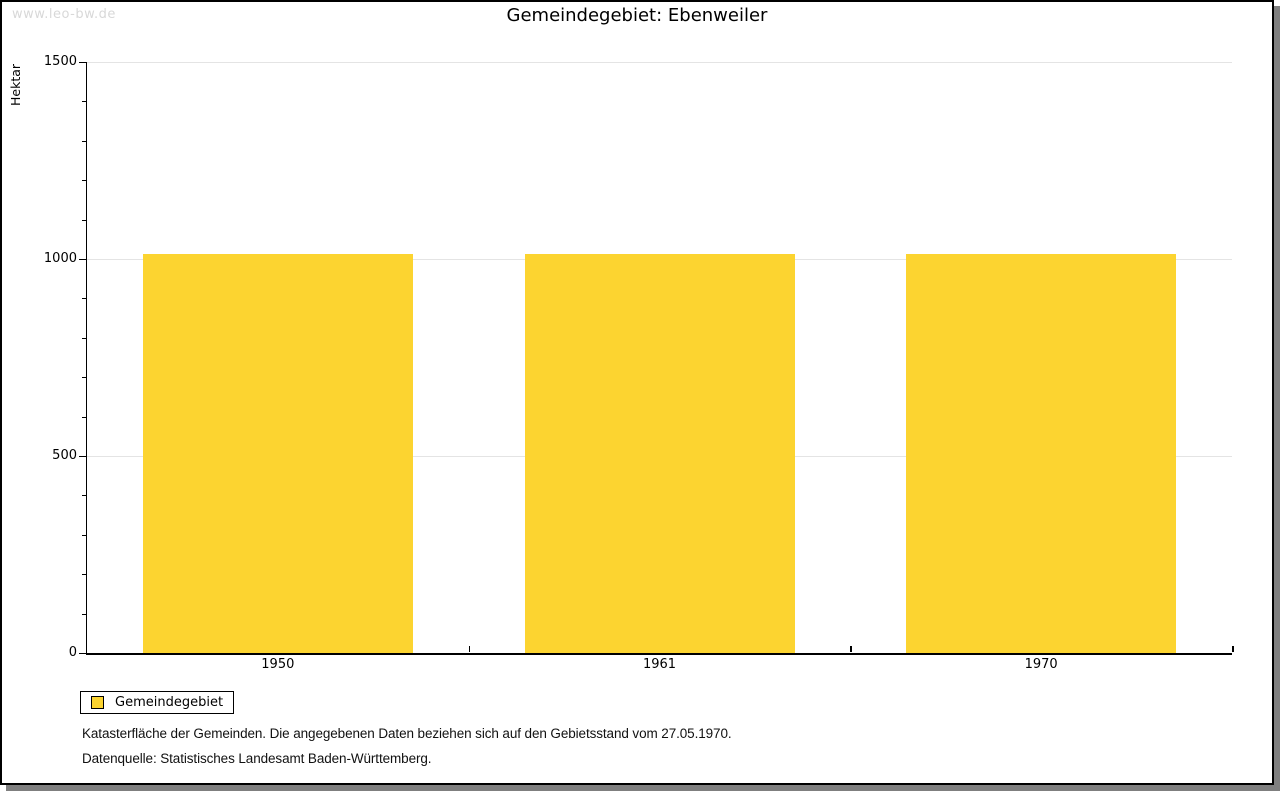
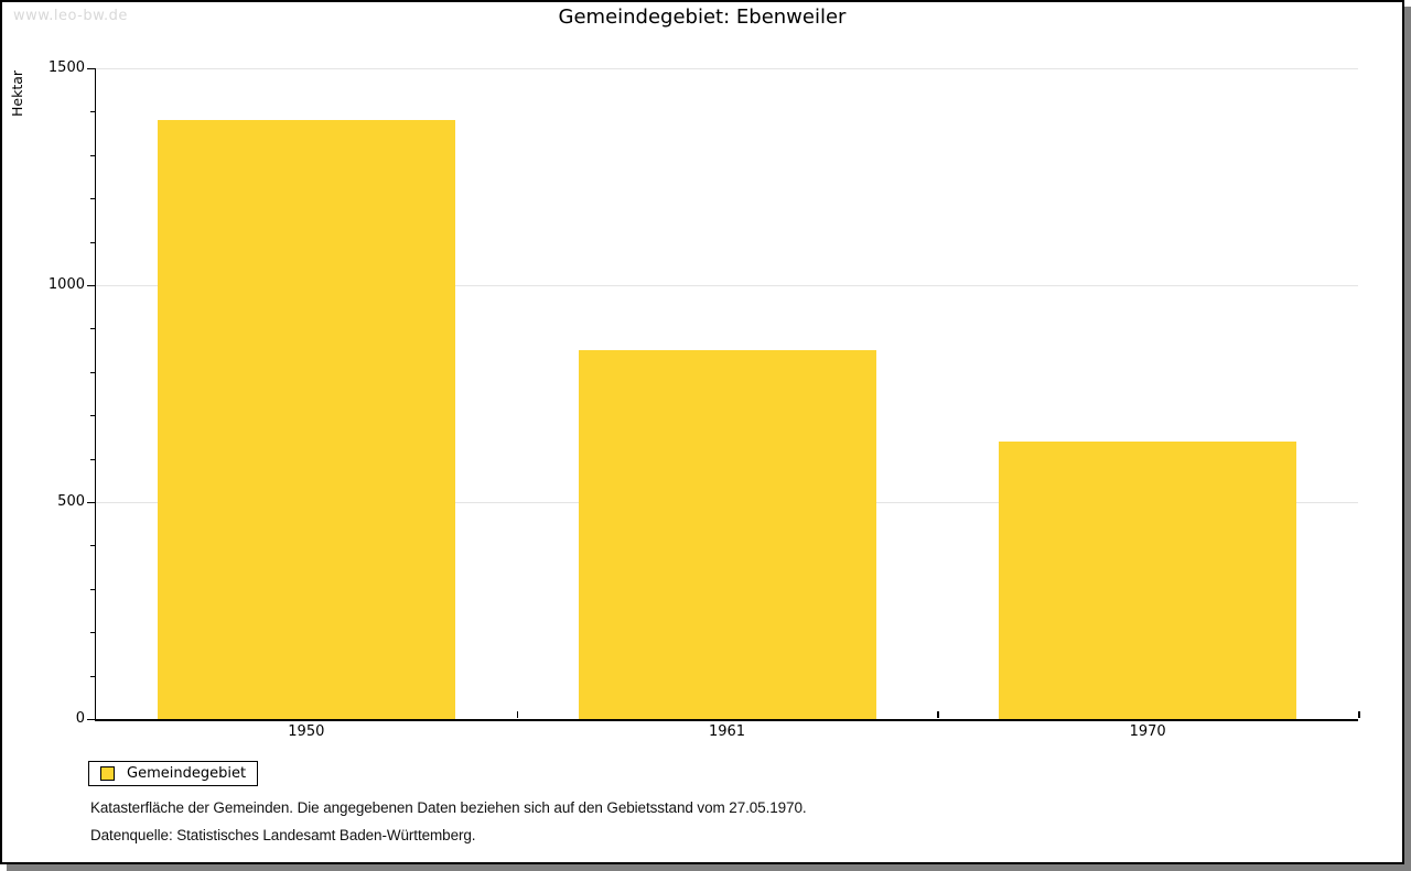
1950: 1010 -> 1380
1961: 1010 -> 850
1970: 1010 -> 640
